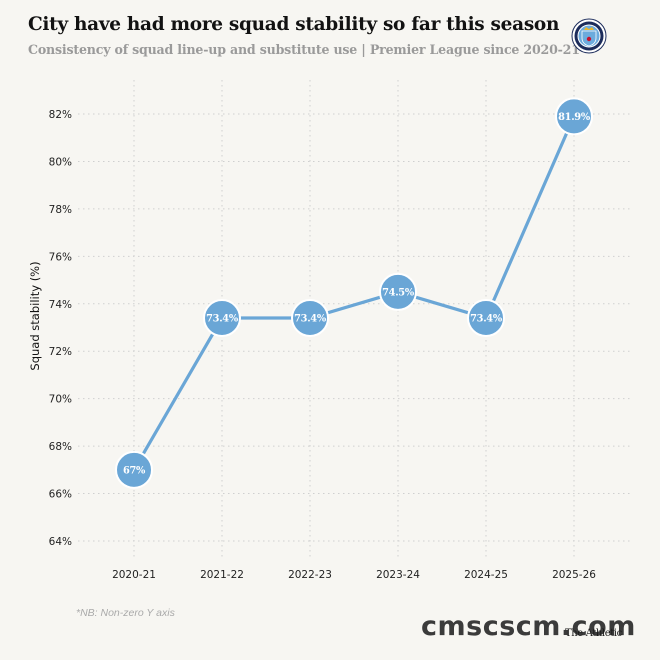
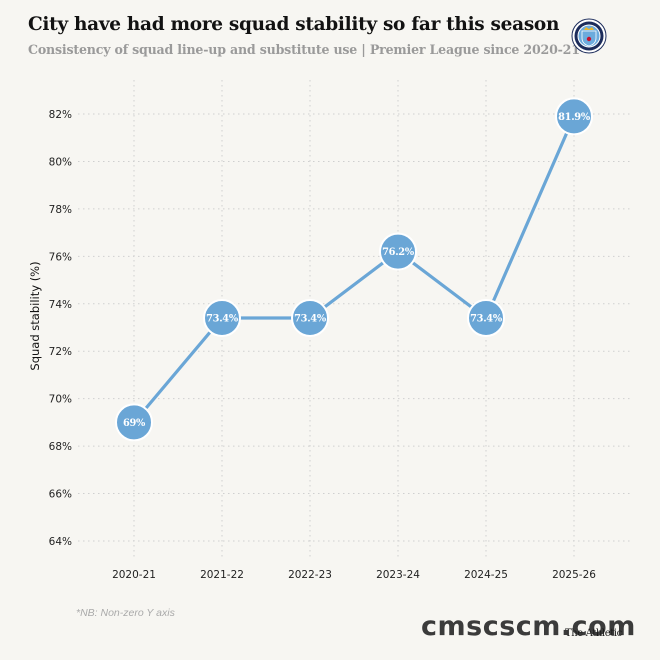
2020-21: 67% -> 69%
2023-24: 74.5% -> 76.2%
